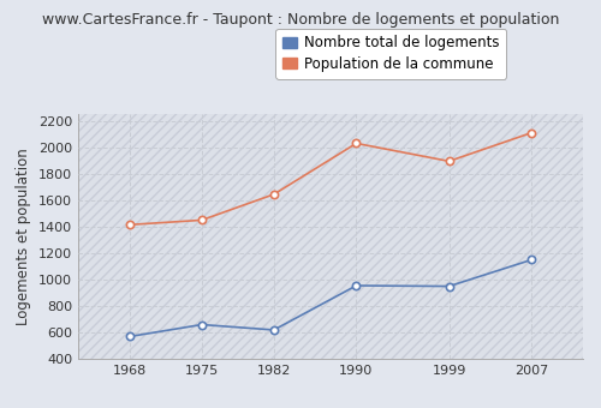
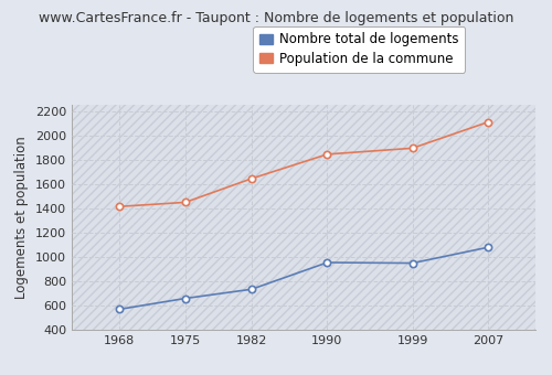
Nombre total de logements/1982: 620 -> 740
Population de la commune/1990: 2030 -> 1840
Nombre total de logements/2007: 1150 -> 1080
